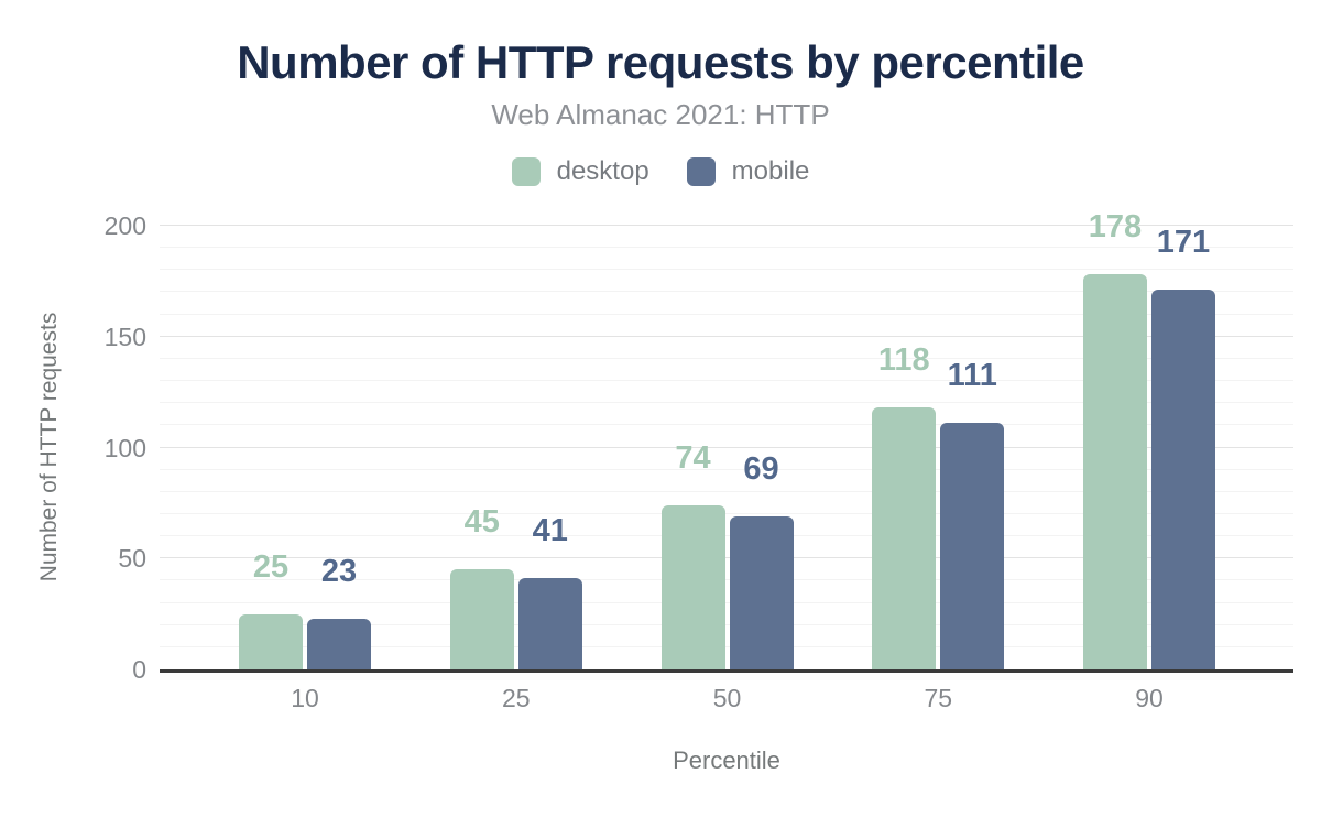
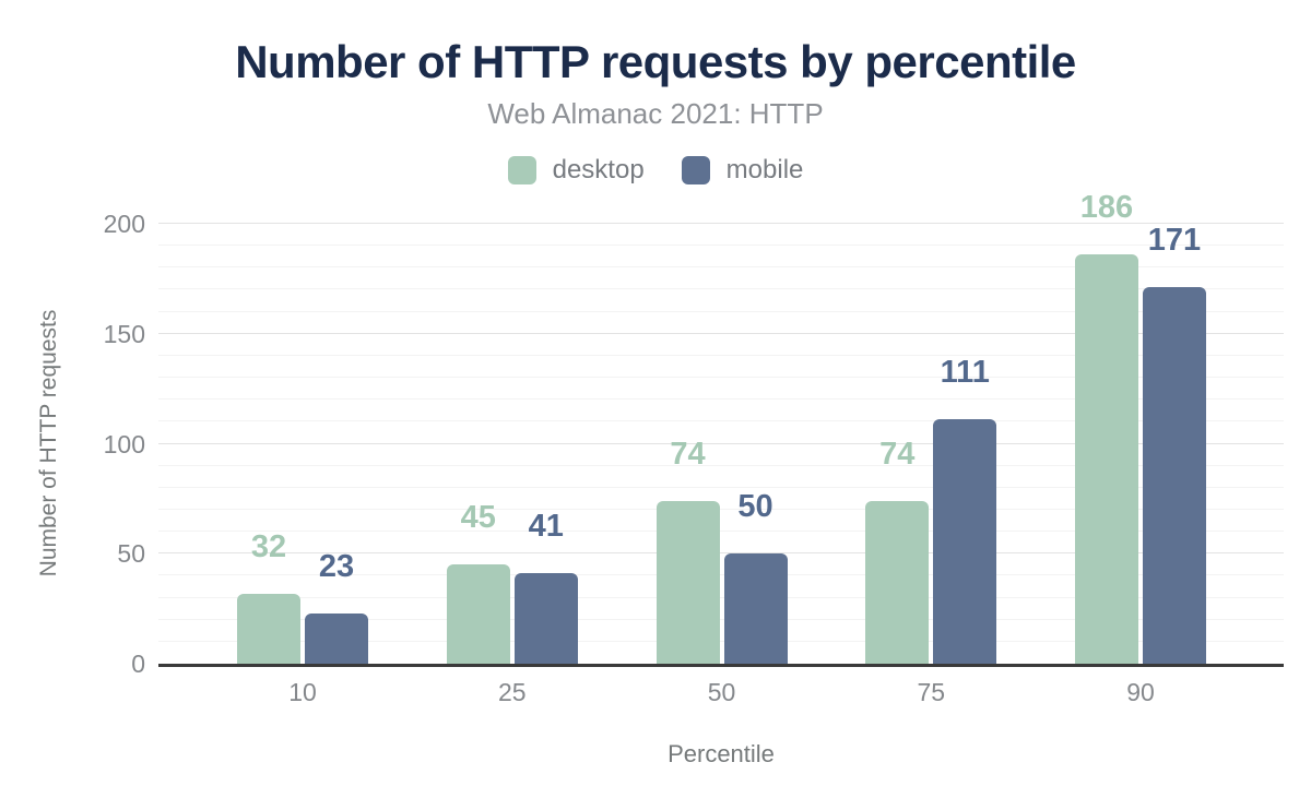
desktop/10: 25 -> 32
mobile/50: 69 -> 50
desktop/75: 118 -> 74
desktop/90: 178 -> 186
